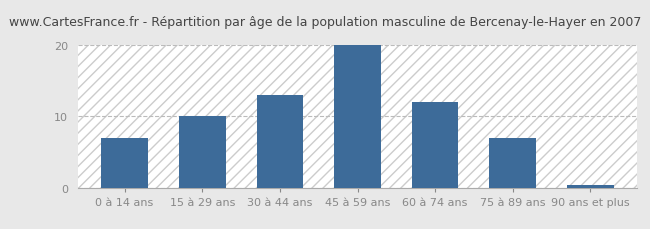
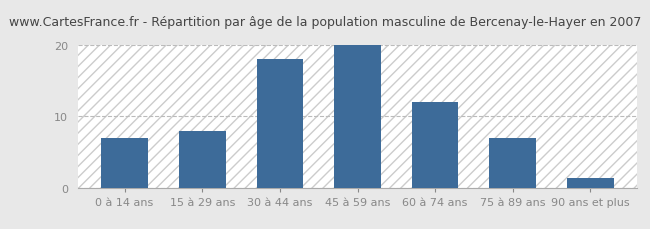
15 à 29 ans: 10.0 -> 8.0
30 à 44 ans: 13.0 -> 18.0
90 ans et plus: 0.3 -> 1.4
